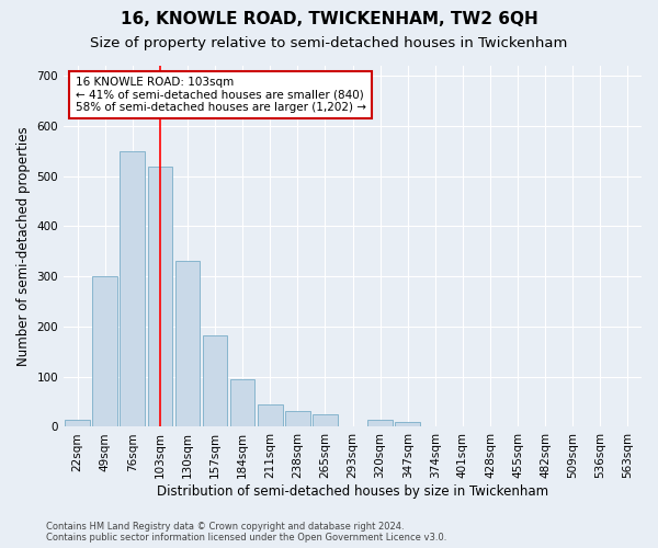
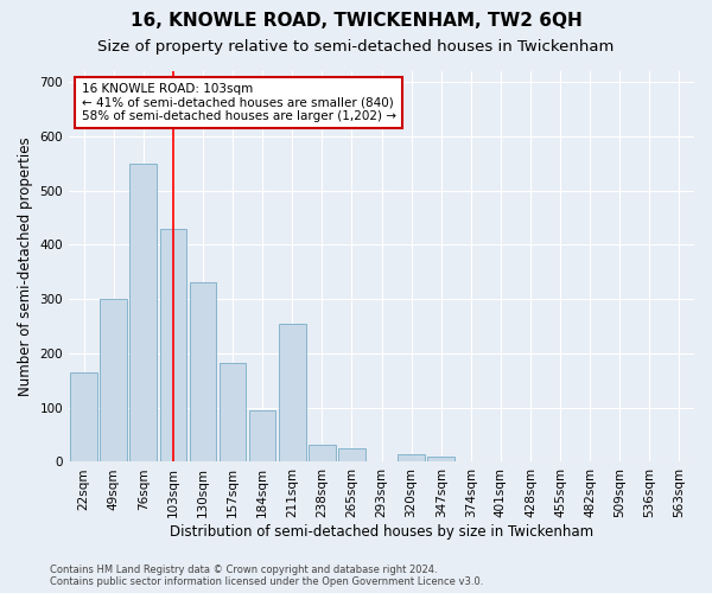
22sqm: 15 -> 165
103sqm: 520 -> 430
211sqm: 45 -> 255
